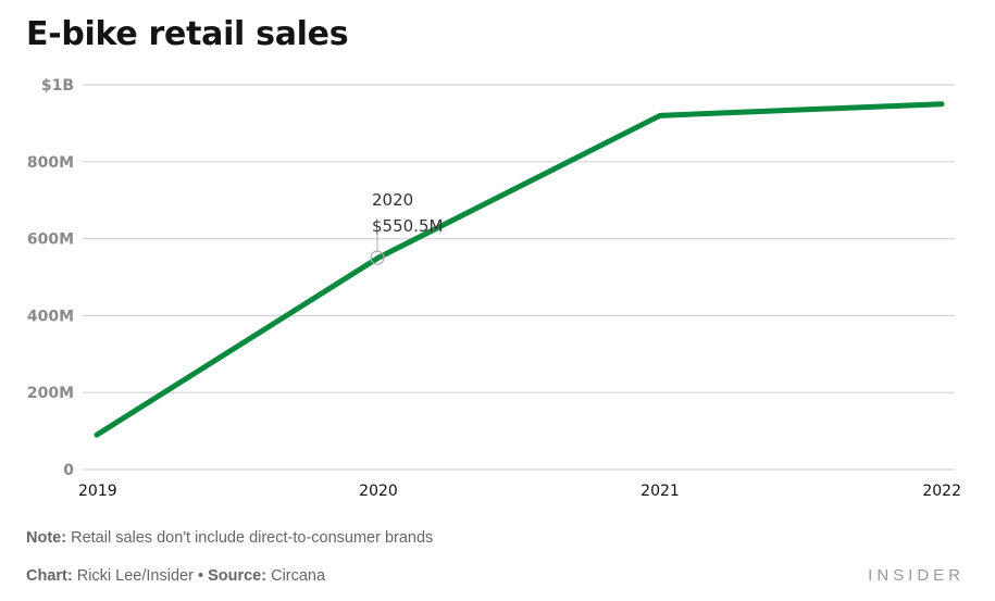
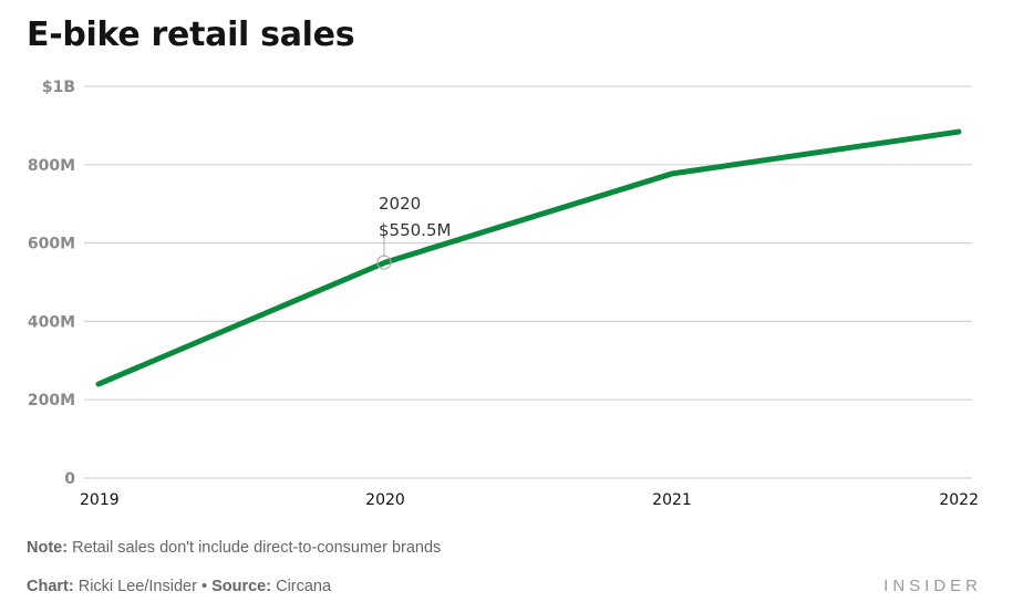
2019: 90M -> 240M
2021: 920M -> 780M
2022: 950M -> 880M
